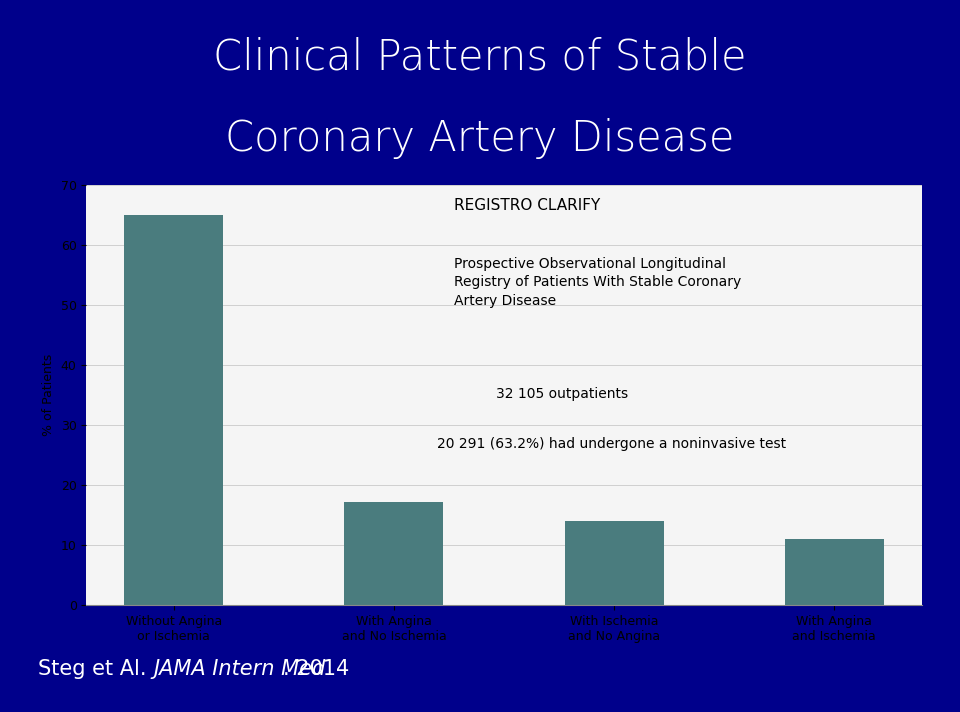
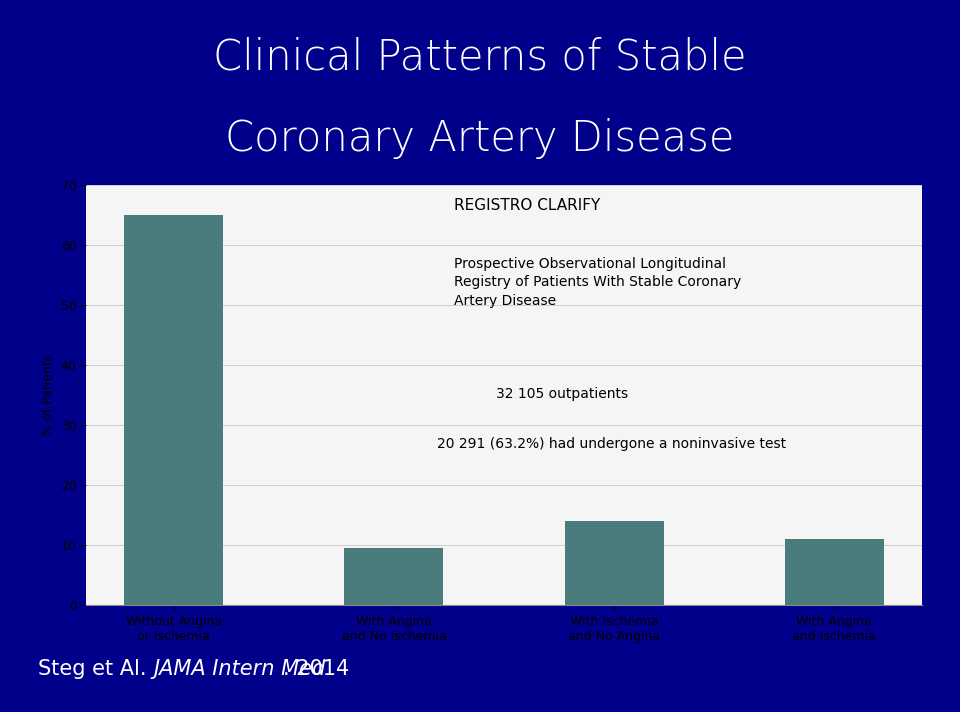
With Angina and No Ischemia: 17.2 -> 9.5
